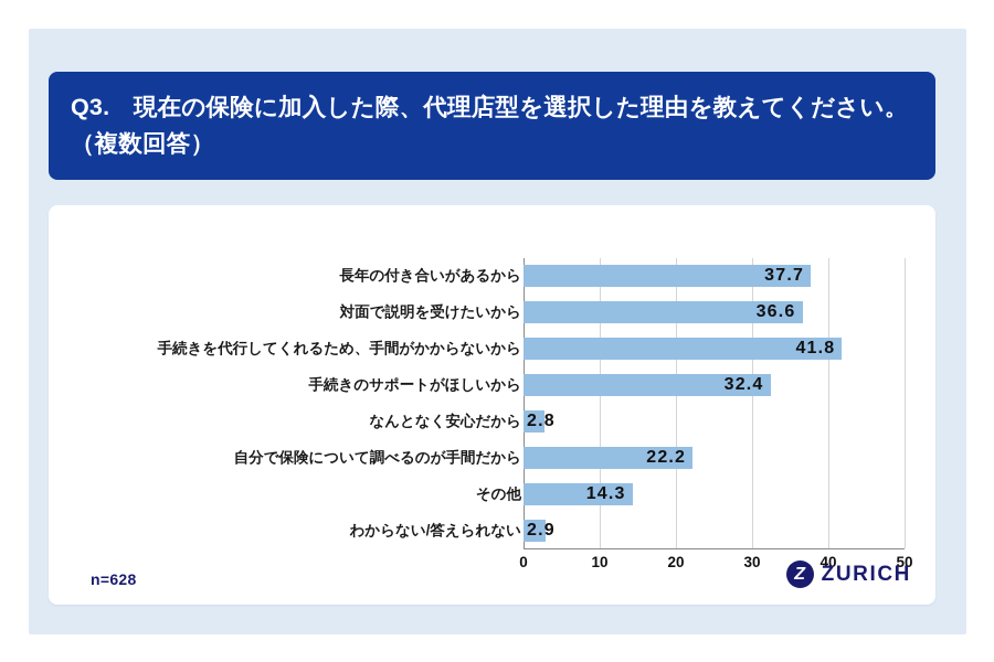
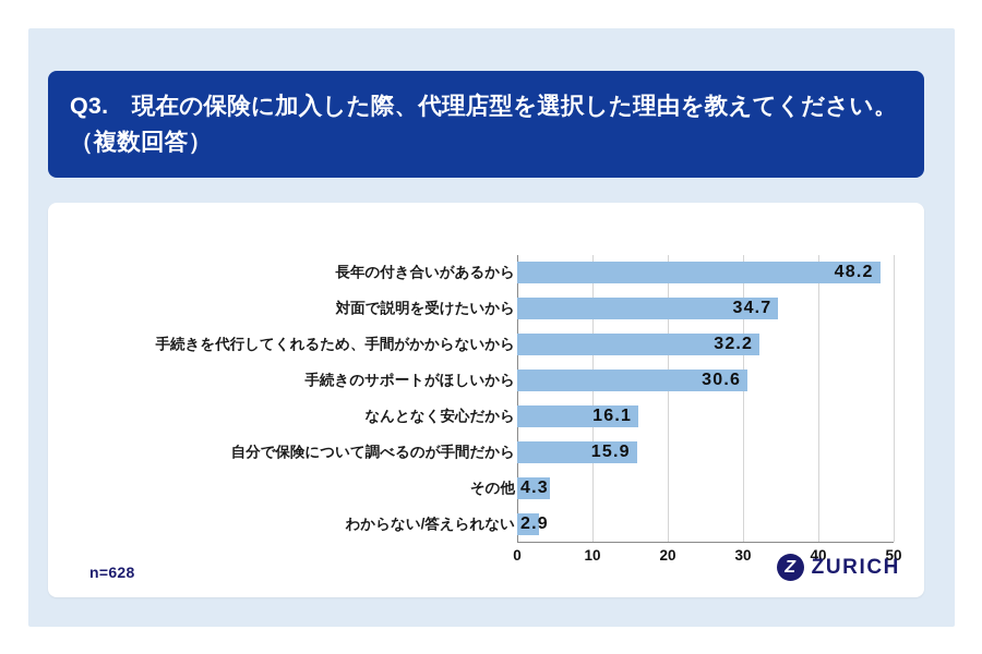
長年の付き合いがあるから: 37.7 -> 48.2
対面で説明を受けたいから: 36.6 -> 34.7
手続きを代行してくれるため、手間がかからないから: 41.8 -> 32.2
手続きのサポートがほしいから: 32.4 -> 30.6
なんとなく安心だから: 2.8 -> 16.1
自分で保険について調べるのが手間だから: 22.2 -> 15.9
その他: 14.3 -> 4.3
